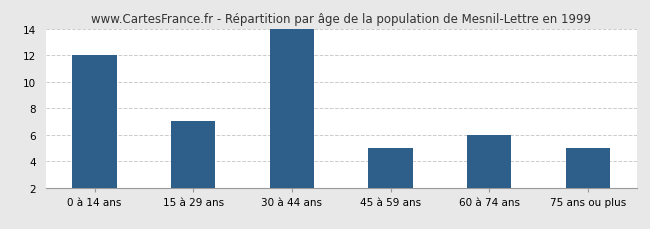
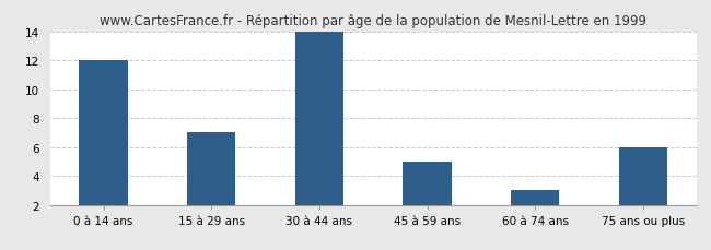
60 à 74 ans: 6 -> 3
75 ans ou plus: 5 -> 6
